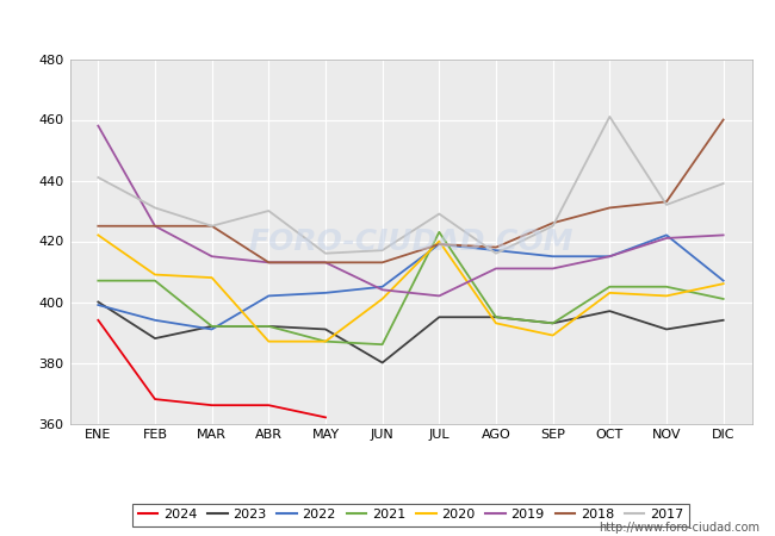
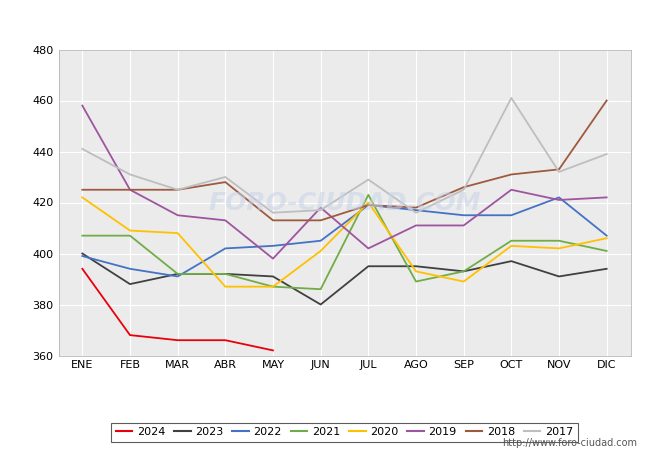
2018/ABR: 413 -> 428
2019/MAY: 413 -> 398
2019/JUN: 404 -> 418
2021/AGO: 395 -> 389
2019/OCT: 415 -> 425
